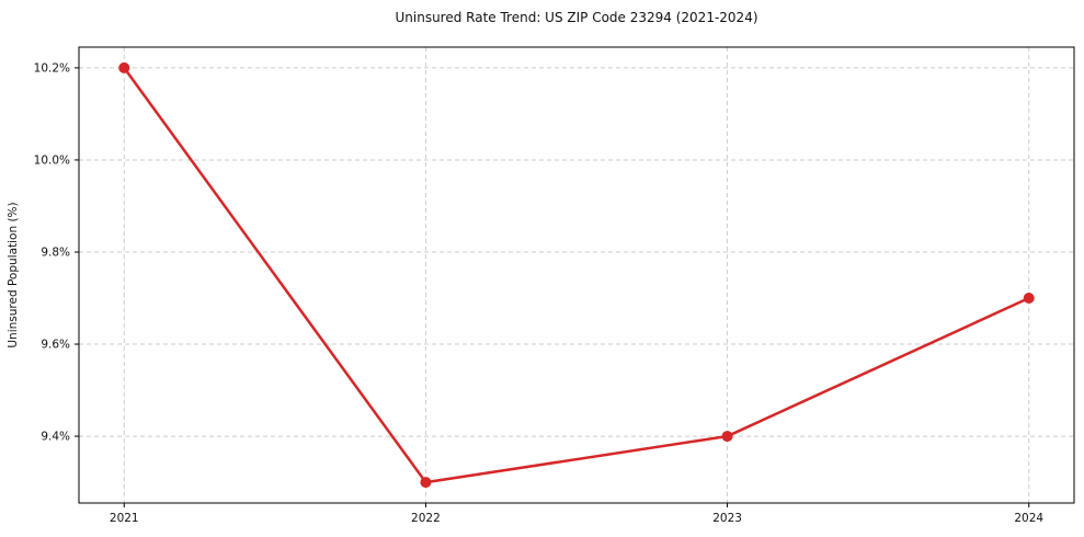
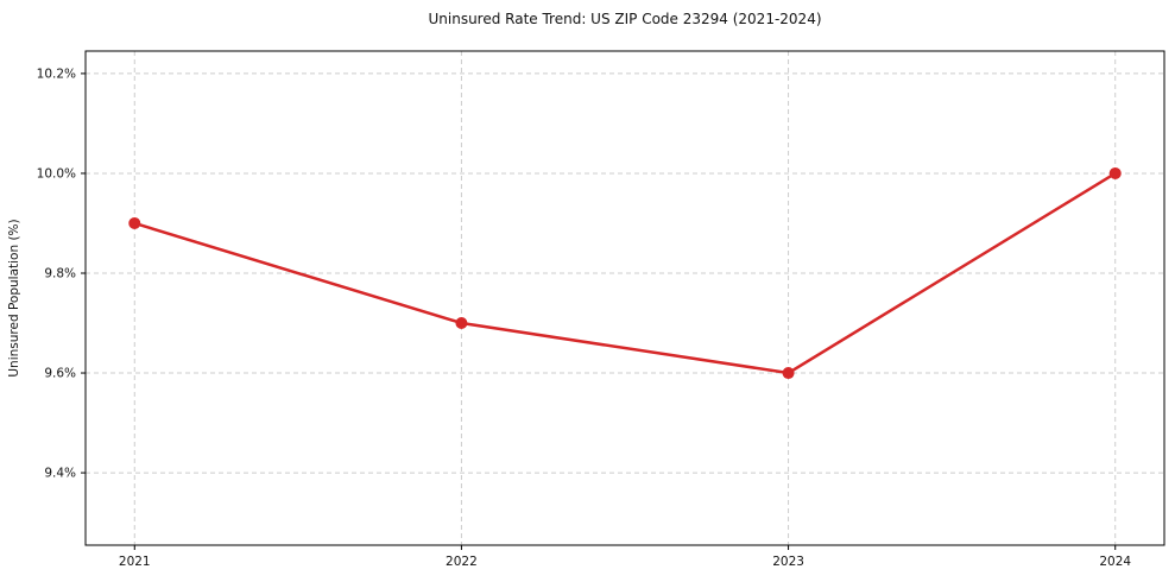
2021: 10.2% -> 9.9%
2022: 9.3% -> 9.7%
2023: 9.4% -> 9.6%
2024: 9.7% -> 10.0%
